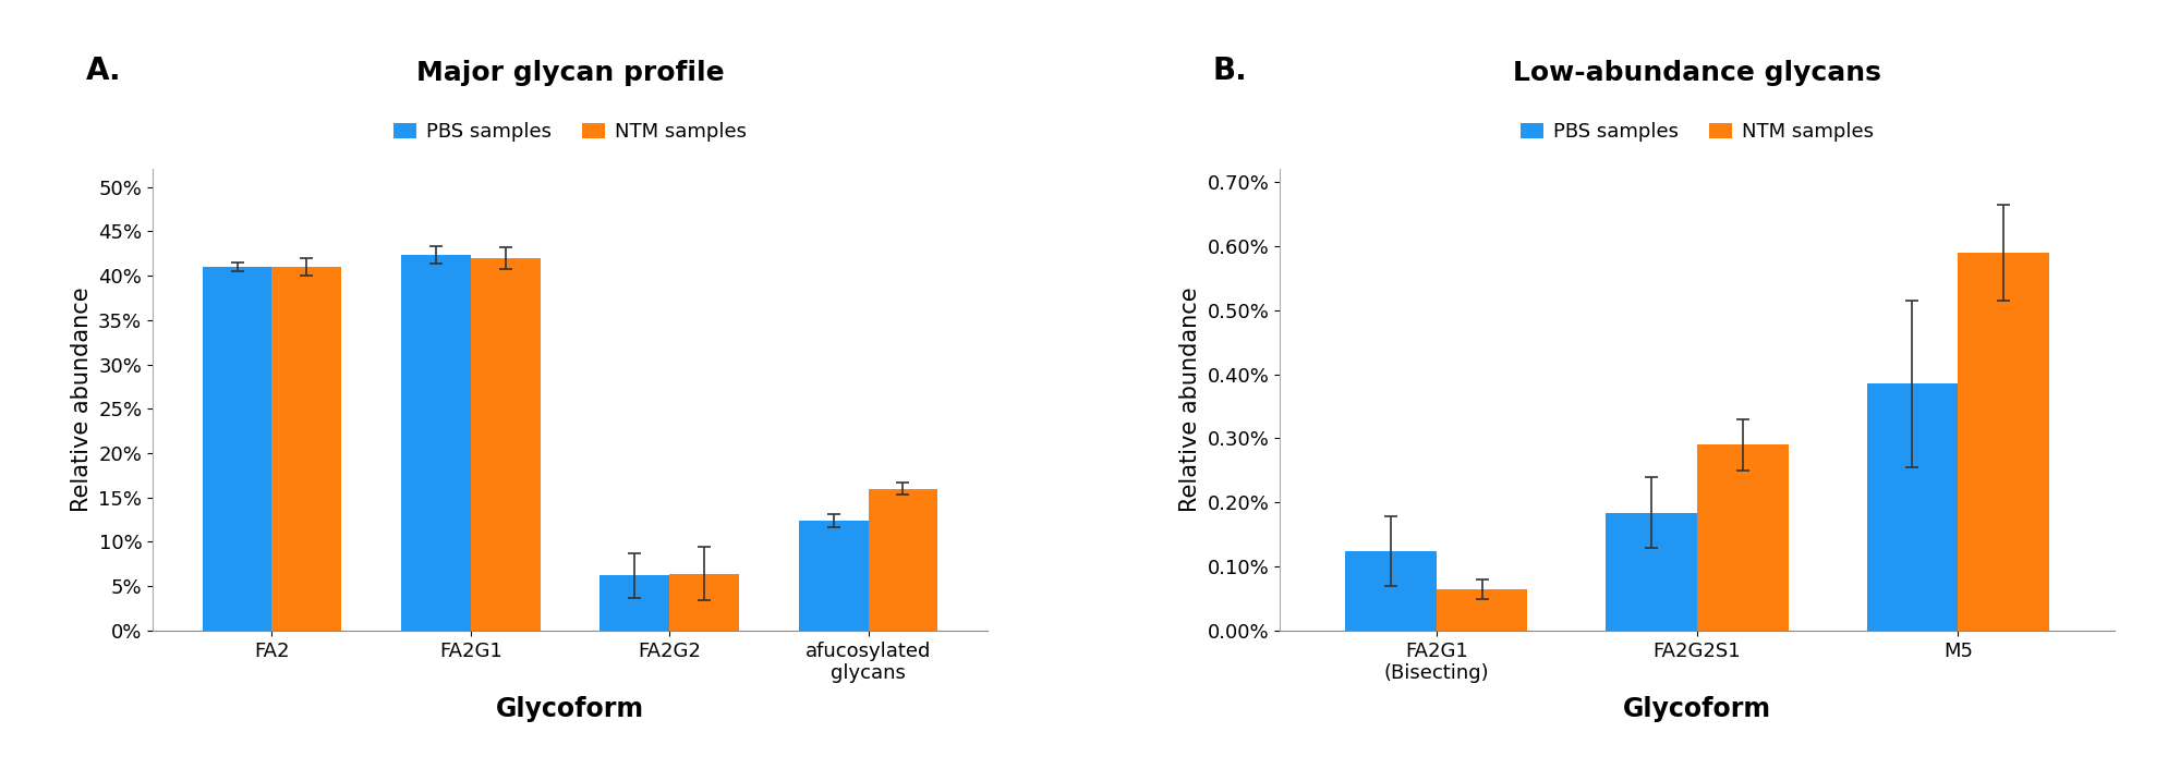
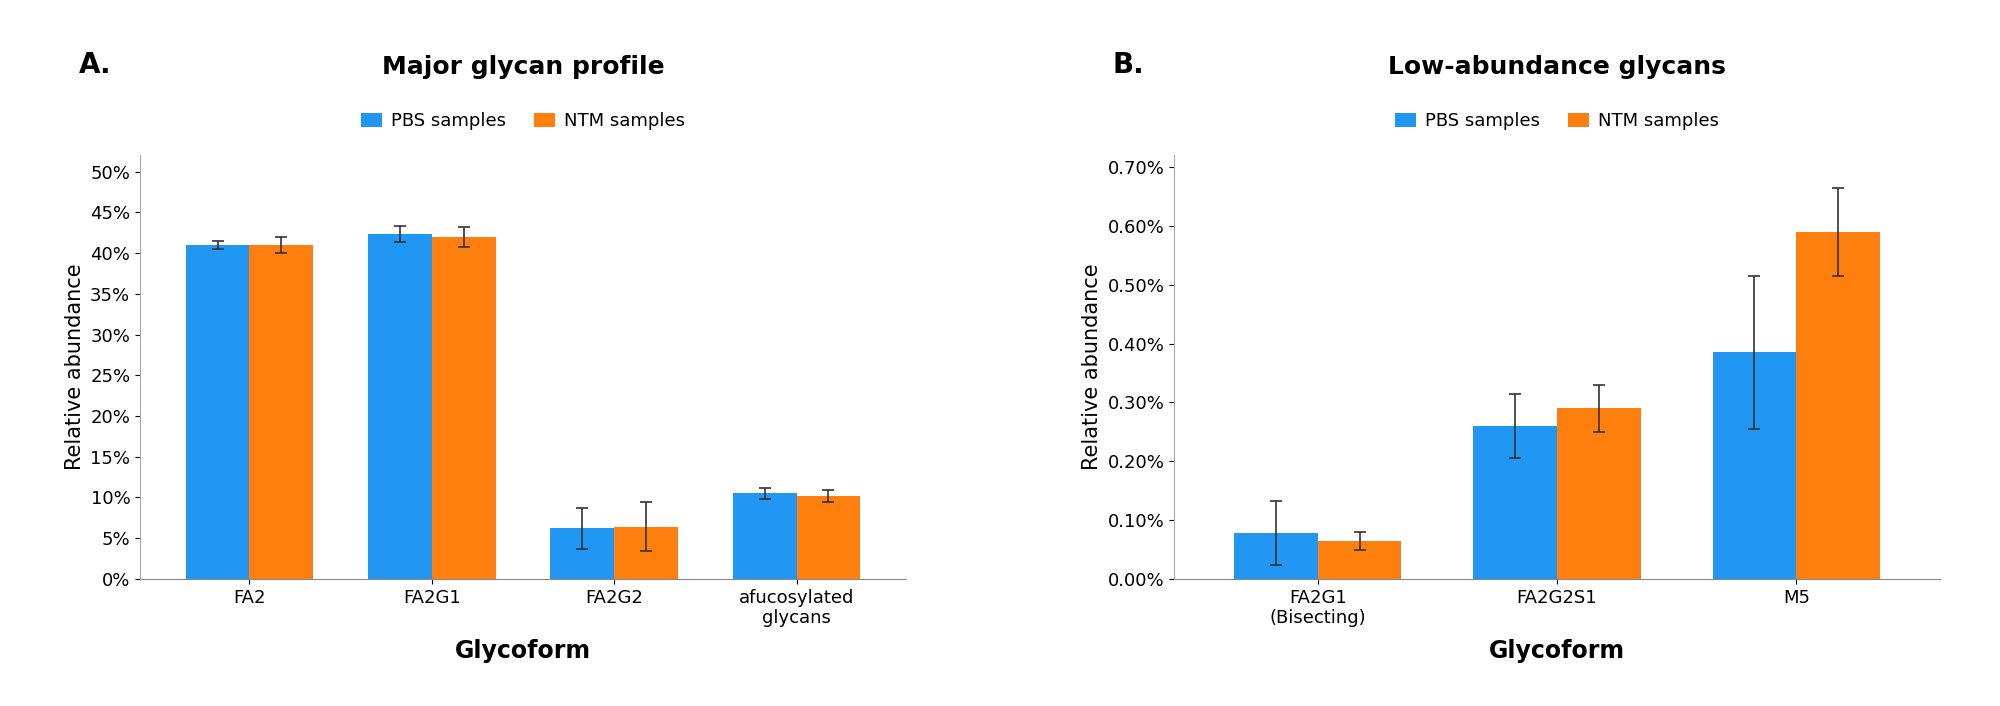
PBS samples/afucosylated glycans: 12.4% -> 10.5%
NTM samples/afucosylated glycans: 16.0% -> 10.2%
PBS samples/FA2G1 (Bisecting): 0.124% -> 0.078%
PBS samples/FA2G2S1: 0.184% -> 0.260%
